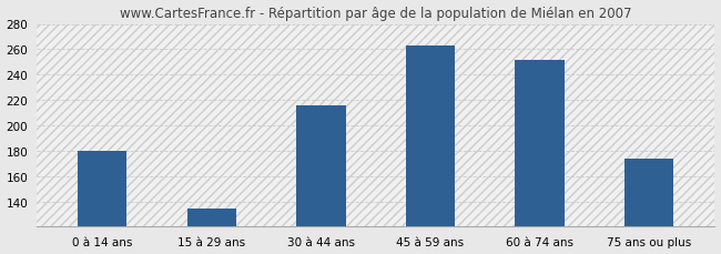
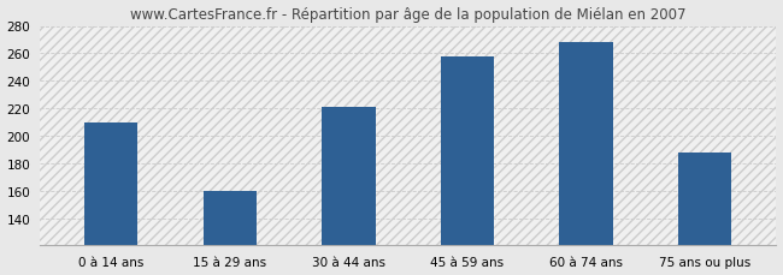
0 à 14 ans: 180 -> 210
15 à 29 ans: 134 -> 160
30 à 44 ans: 216 -> 221
45 à 59 ans: 263 -> 258
60 à 74 ans: 252 -> 268
75 ans ou plus: 174 -> 188
